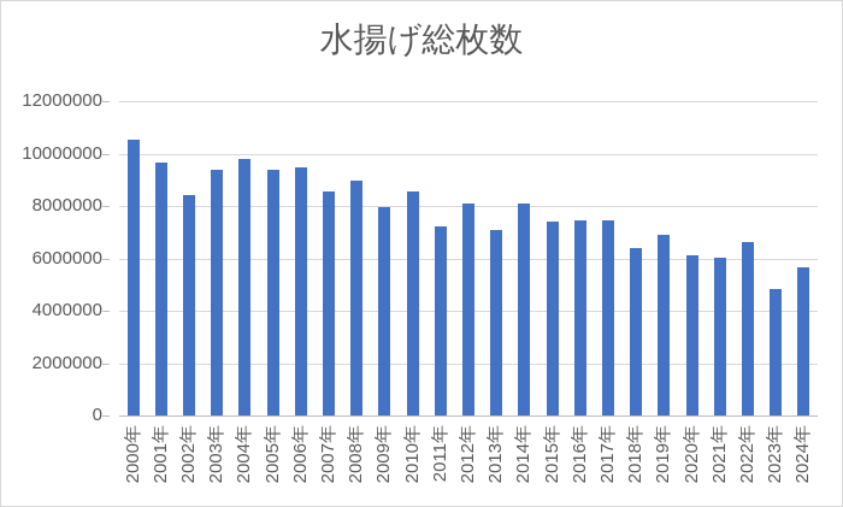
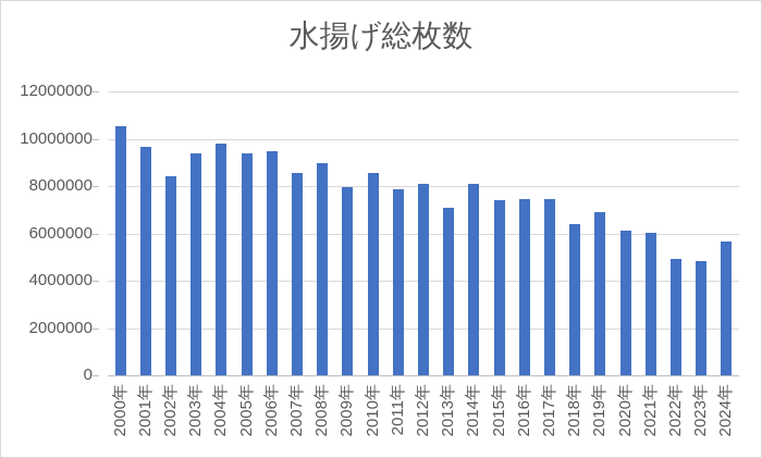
2011年: 7200000 -> 7800000
2022年: 6600000 -> 4900000
